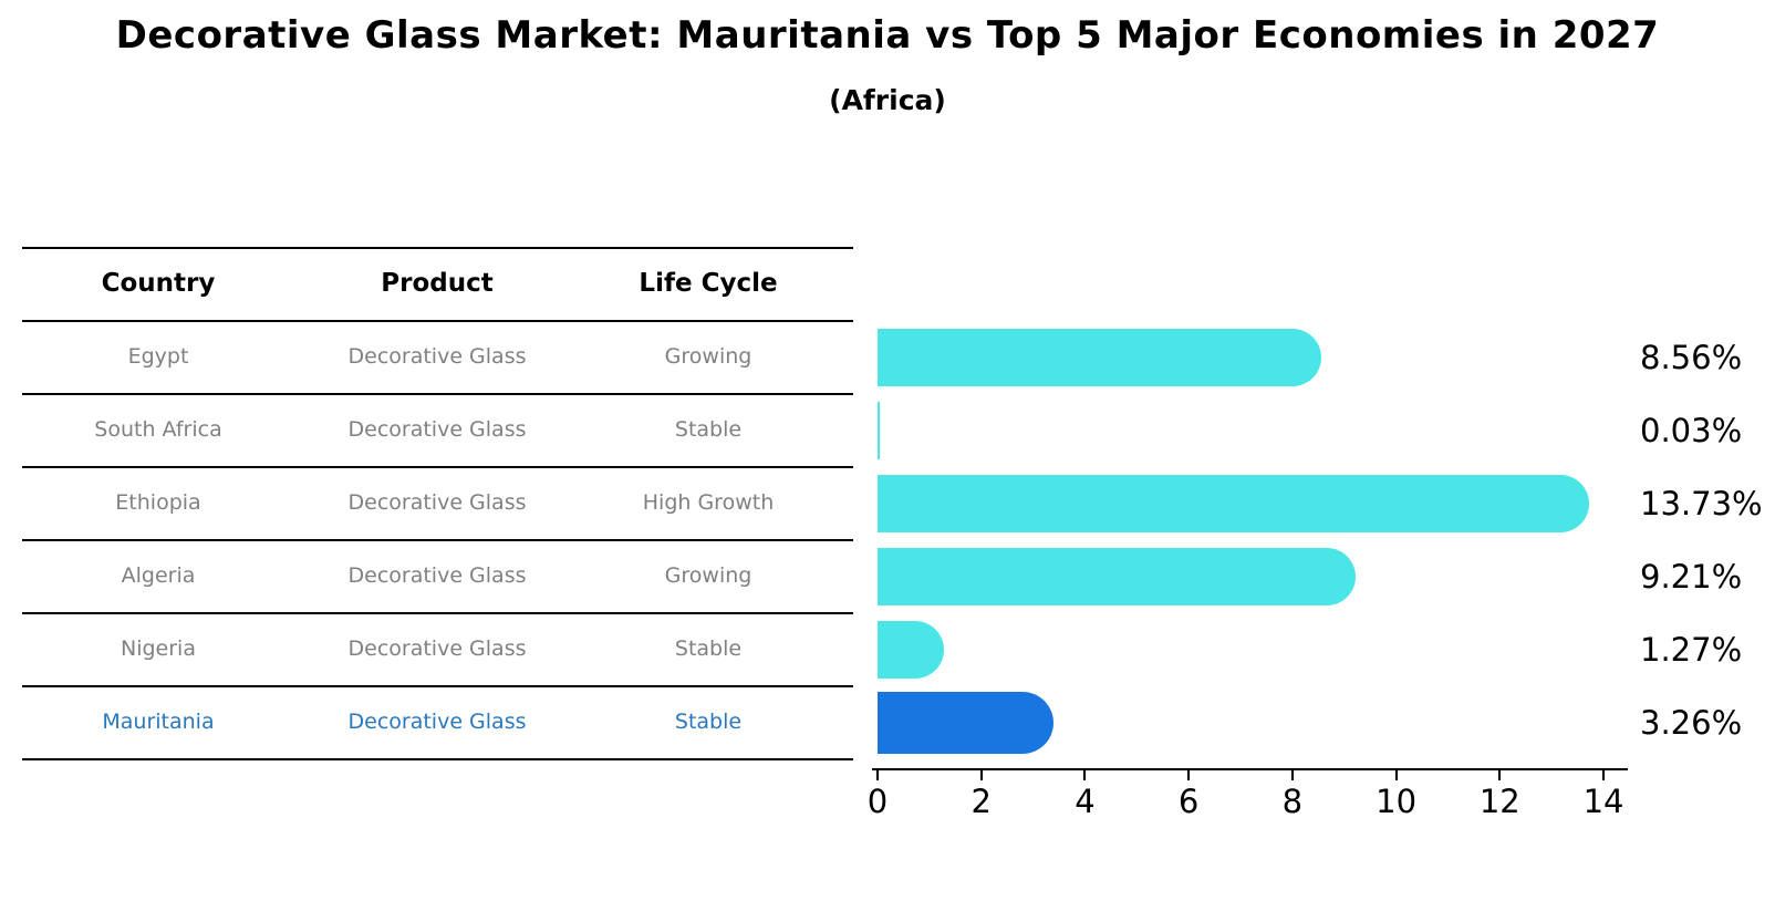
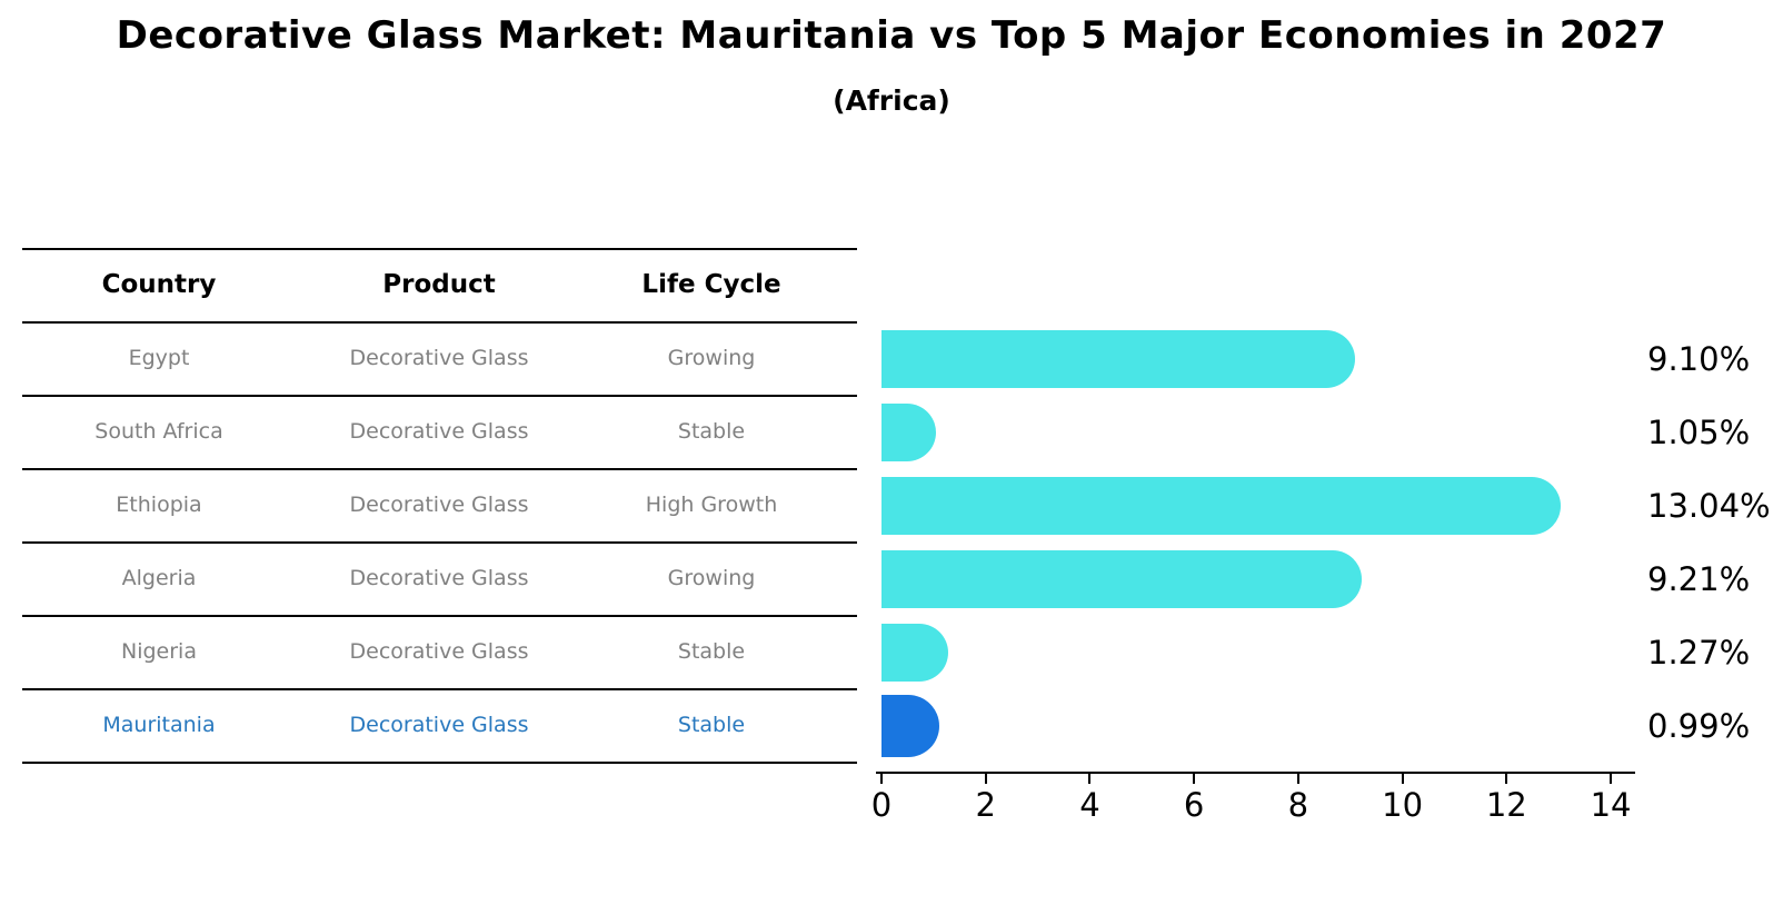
Egypt: 8.56% -> 9.10%
South Africa: 0.03% -> 1.05%
Ethiopia: 13.73% -> 13.04%
Mauritania: 3.26% -> 0.99%
